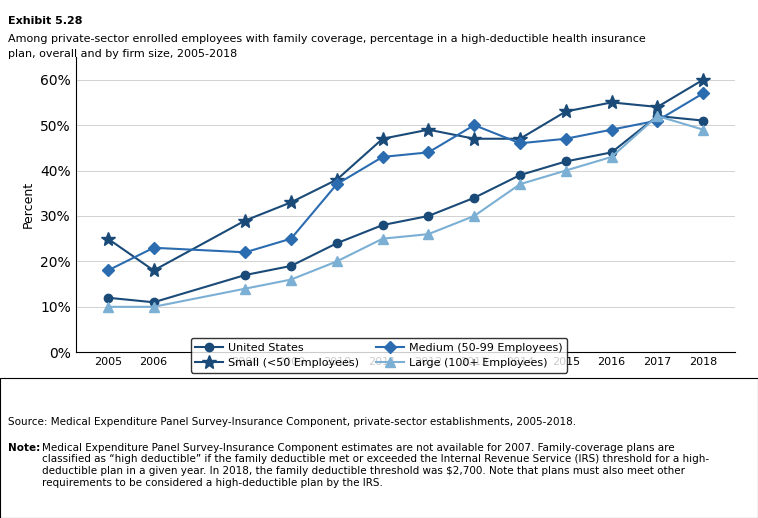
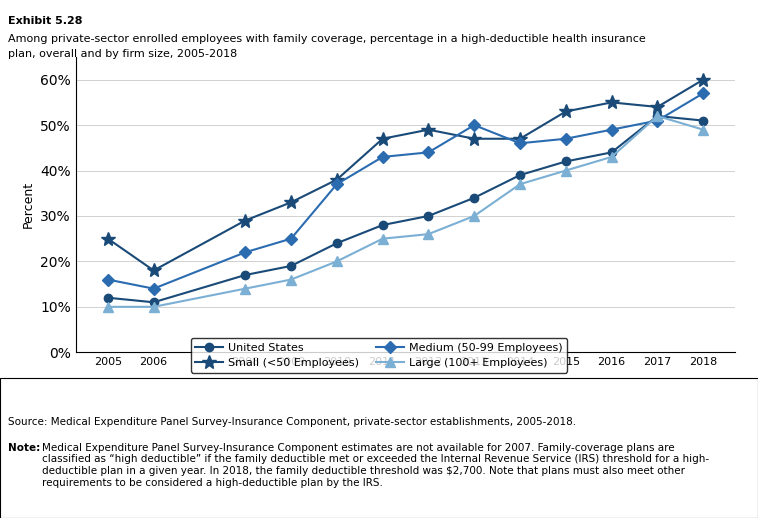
Medium (50-99 Employees)/2005: 18% -> 16%
Medium (50-99 Employees)/2006: 23% -> 14%
